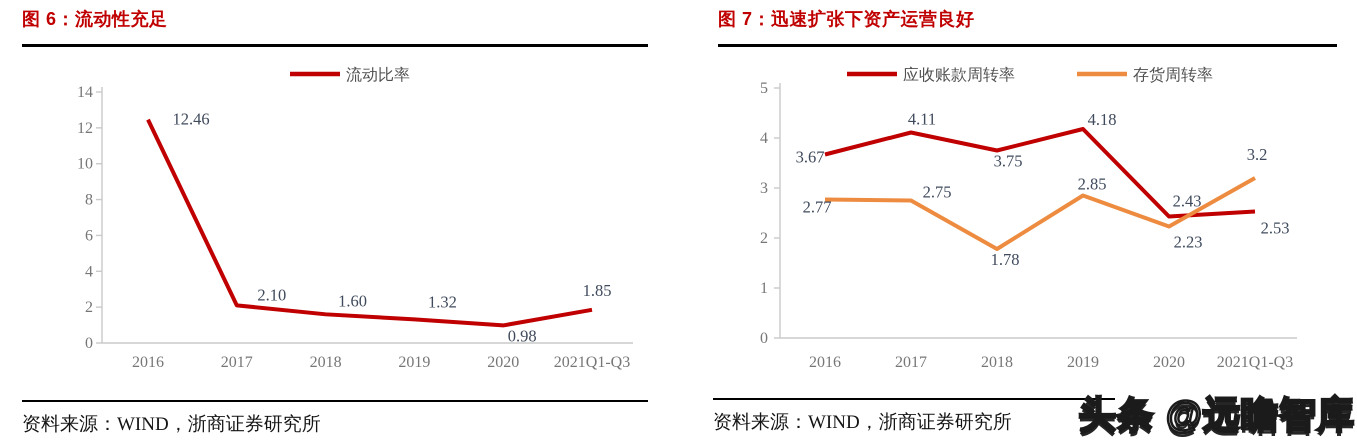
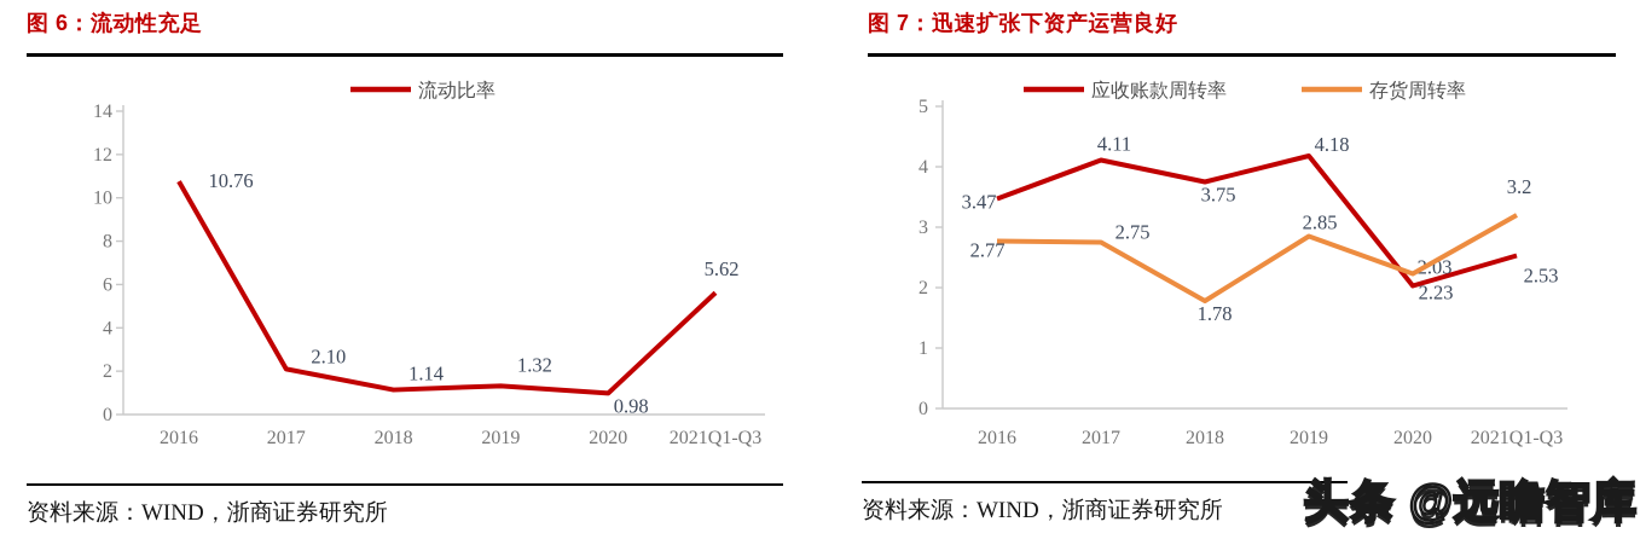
图 6：流动性充足/2016: 12.46 -> 10.76
图 6：流动性充足/2018: 1.60 -> 1.14
图 6：流动性充足/2021Q1-Q3: 1.85 -> 5.62
图 7：迅速扩张下资产运营良好/应收账款周转率/2016: 3.67 -> 3.47
图 7：迅速扩张下资产运营良好/应收账款周转率/2020: 2.43 -> 2.03
